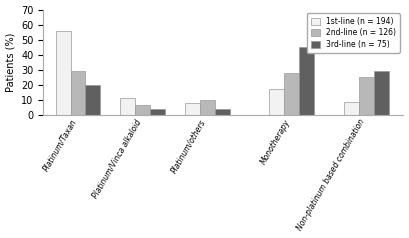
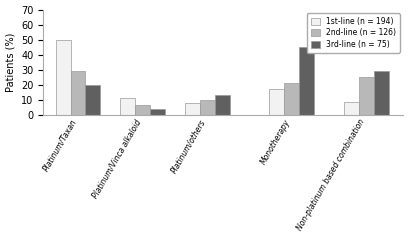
1st-line (n = 194)/Platinum/Taxan: 56 -> 50
3rd-line (n = 75)/Platinum/others: 4 -> 13
2nd-line (n = 126)/Monotherapy: 28 -> 21
